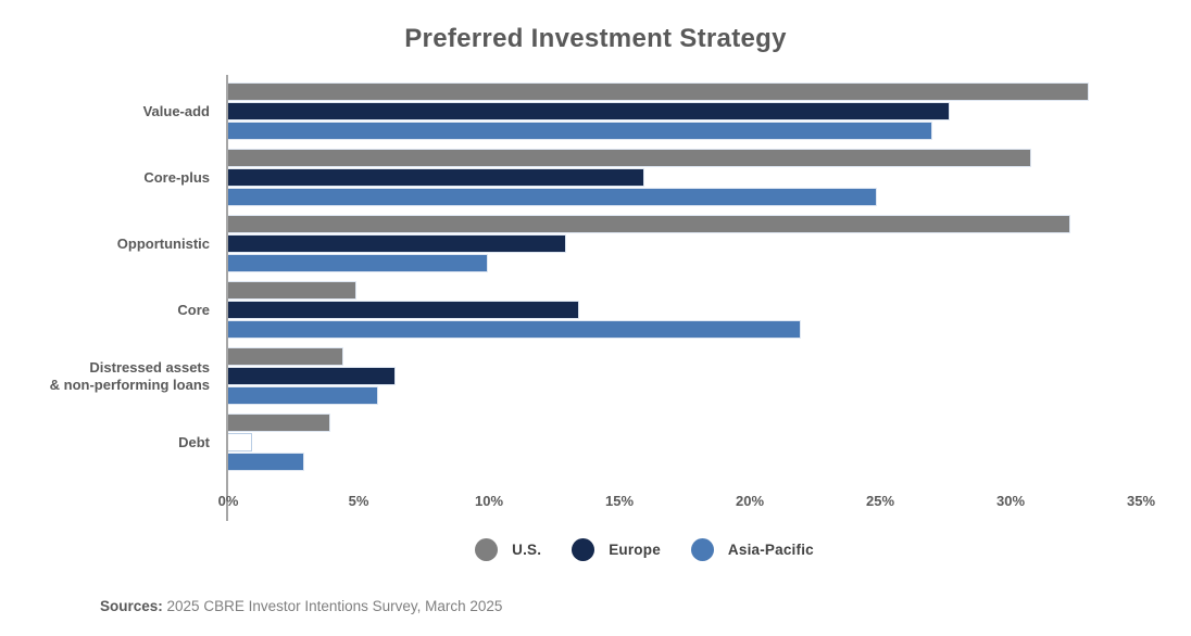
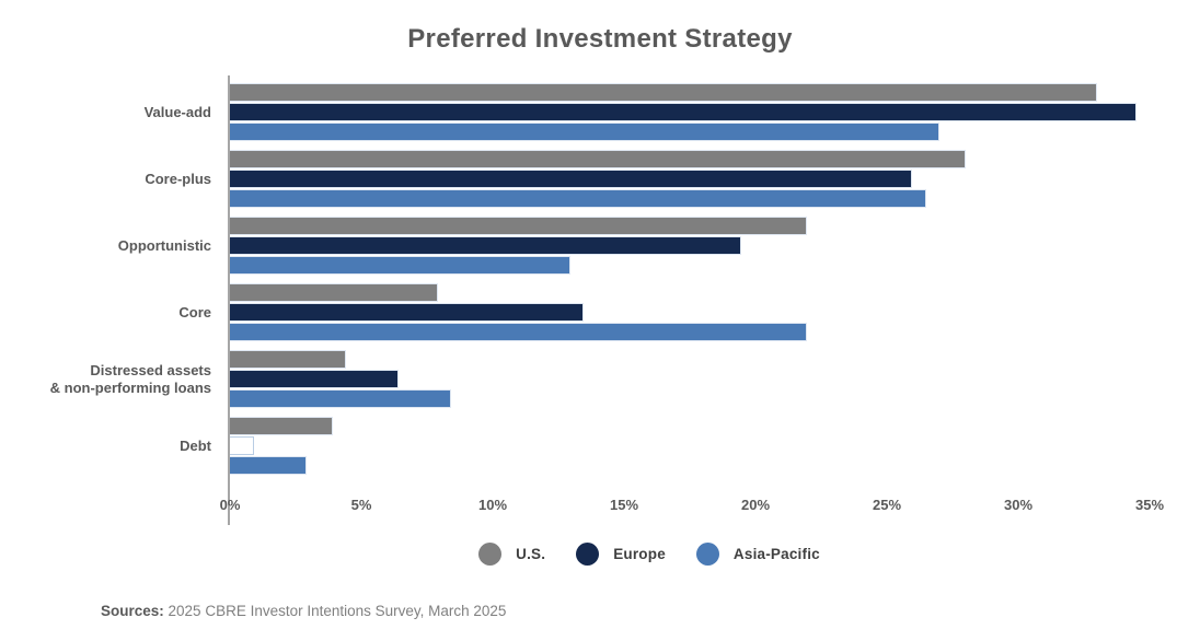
Europe/Value-add: 27.7% -> 34.5%
U.S./Core-plus: 30.8% -> 28.0%
Europe/Core-plus: 16.0% -> 26.0%
Asia-Pacific/Core-plus: 24.9% -> 26.5%
U.S./Opportunistic: 32.3% -> 22.0%
Europe/Opportunistic: 13.0% -> 19.5%
Asia-Pacific/Opportunistic: 10.0% -> 13.0%
U.S./Core: 5.0% -> 8.0%
Asia-Pacific/Distressed assets & non-performing loans: 5.8% -> 8.5%
